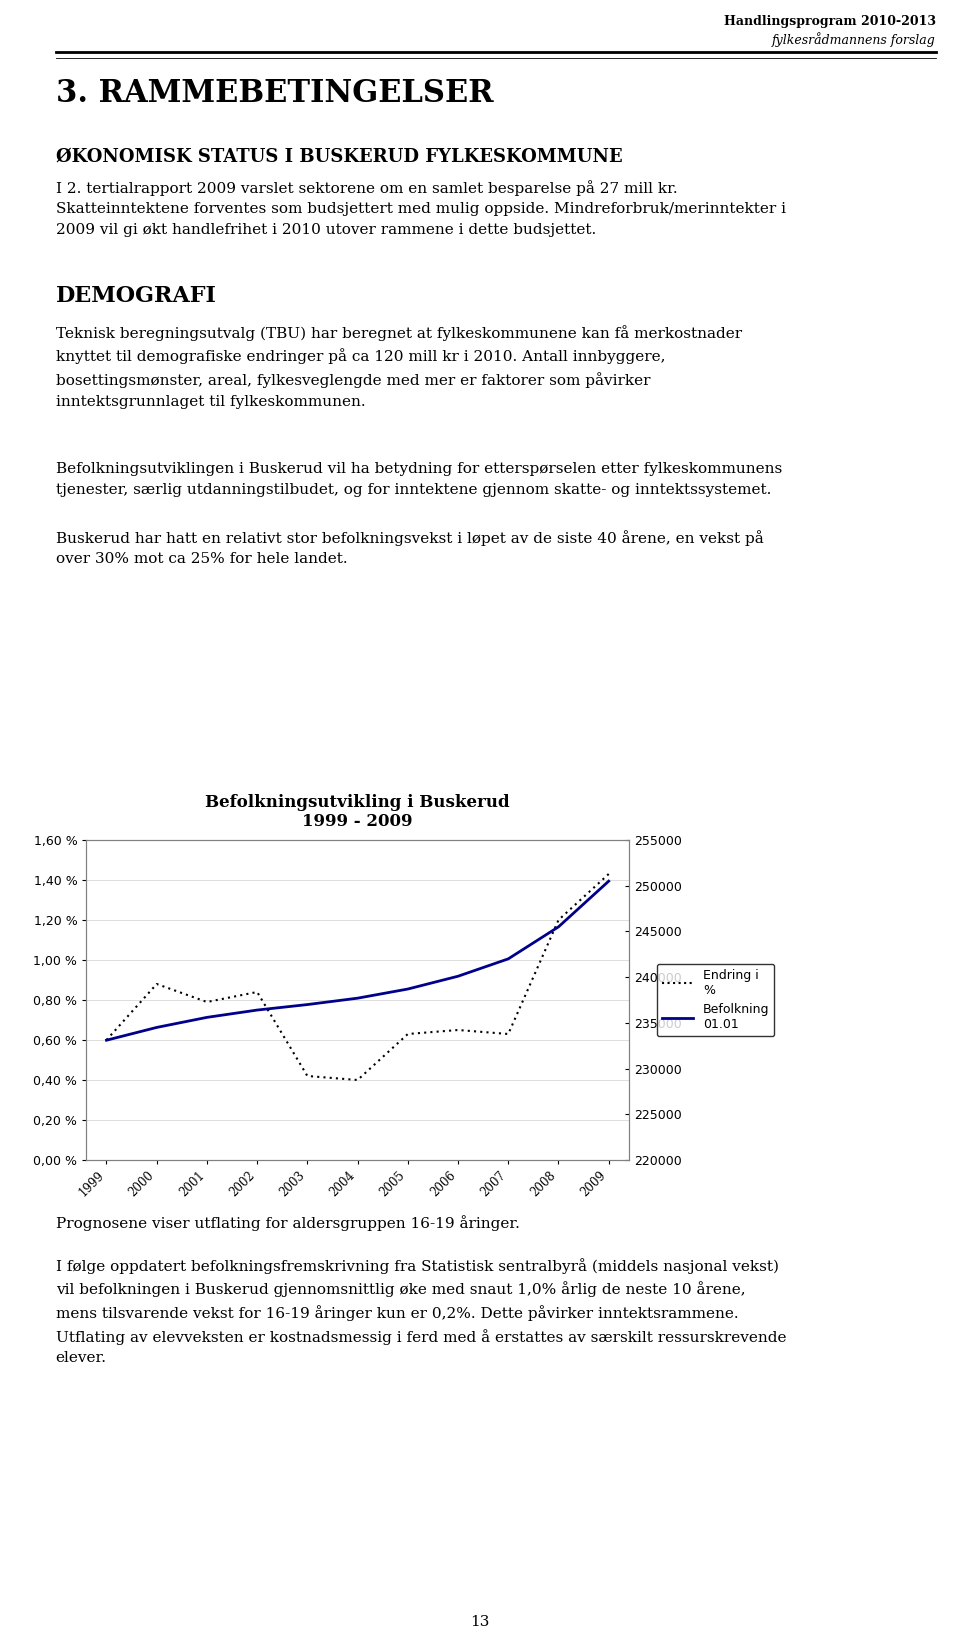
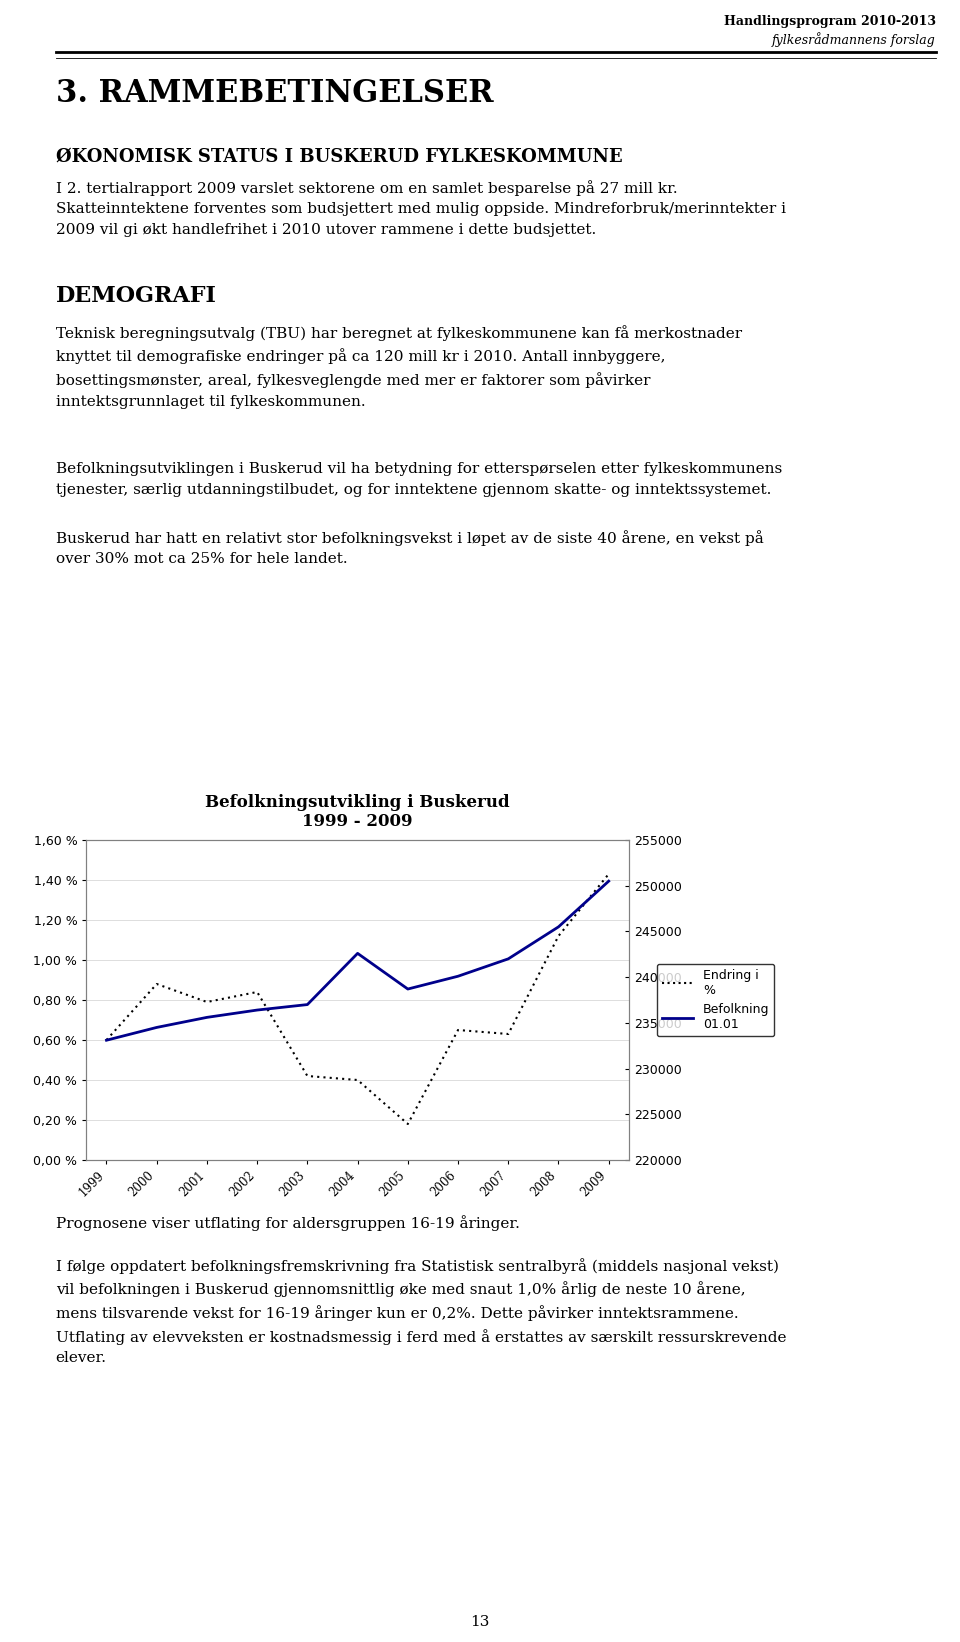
Befolkning 01.01/2004: 237700 -> 242600
Endring i %/2005: 0,63 % -> 0,18 %
Endring i %/2008: 1,20 % -> 1,12 %
